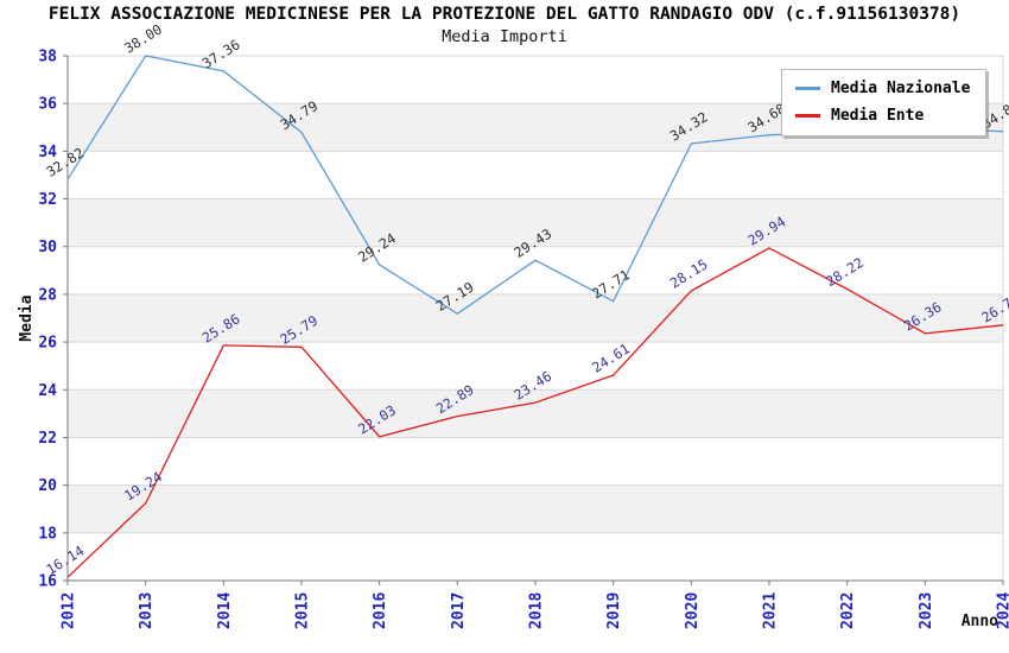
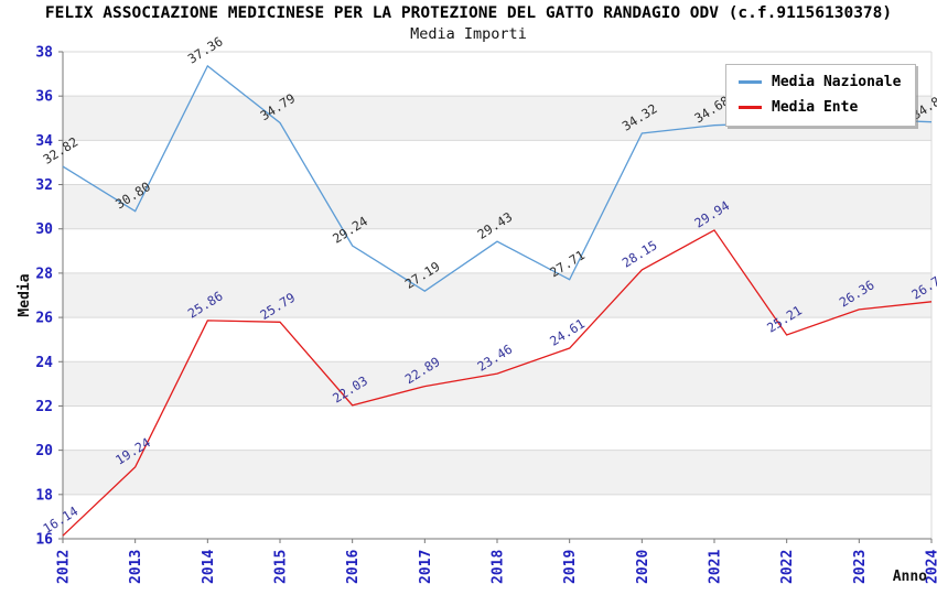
Media Nazionale/2013: 38.00 -> 30.80
Media Ente/2022: 28.22 -> 25.21
